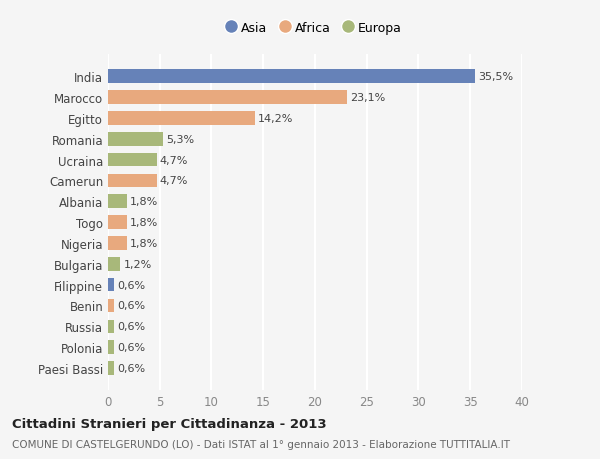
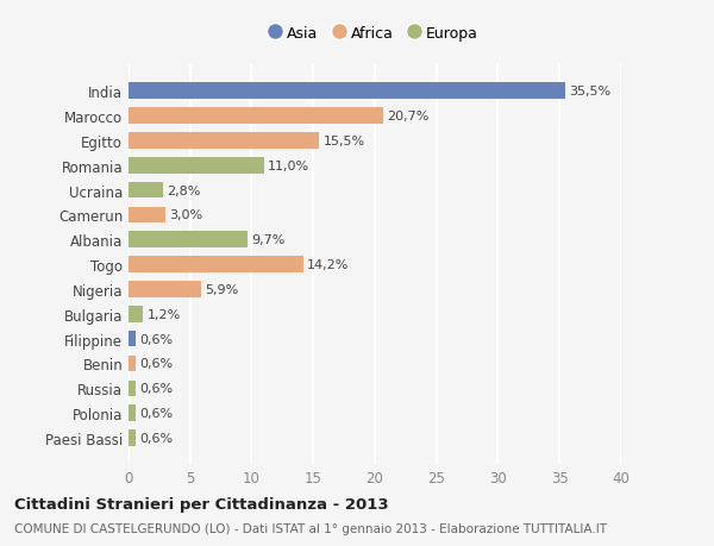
Marocco: 23,1% -> 20,7%
Egitto: 14,2% -> 15,5%
Romania: 5,3% -> 11,0%
Ucraina: 4,7% -> 2,8%
Camerun: 4,7% -> 3,0%
Albania: 1,8% -> 9,7%
Togo: 1,8% -> 14,2%
Nigeria: 1,8% -> 5,9%
